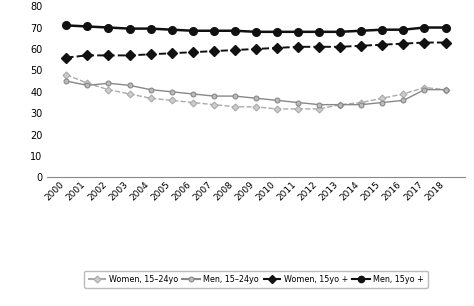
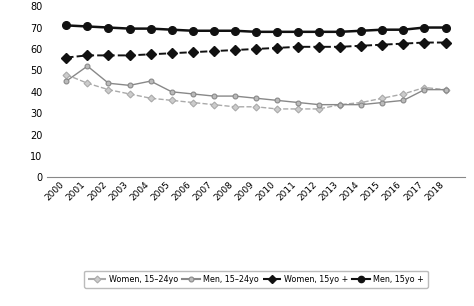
Men, 15–24yo/2001: 43 -> 52
Men, 15–24yo/2004: 41 -> 45
